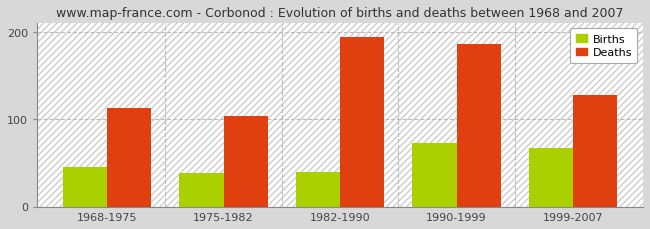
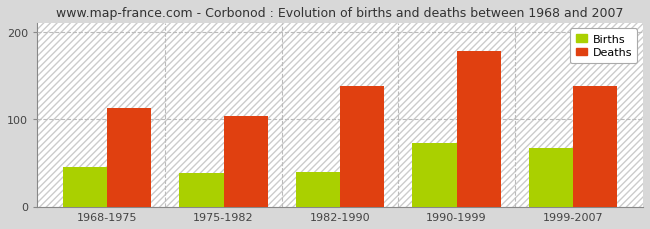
Deaths/1982-1990: 194 -> 138
Deaths/1990-1999: 186 -> 178
Deaths/1999-2007: 128 -> 138
